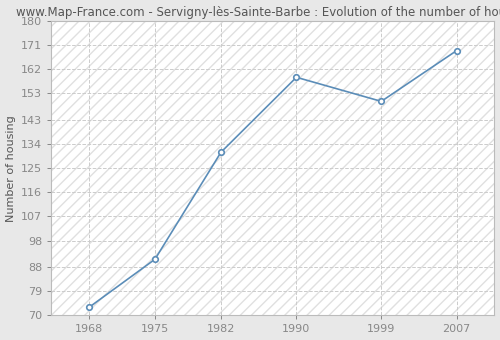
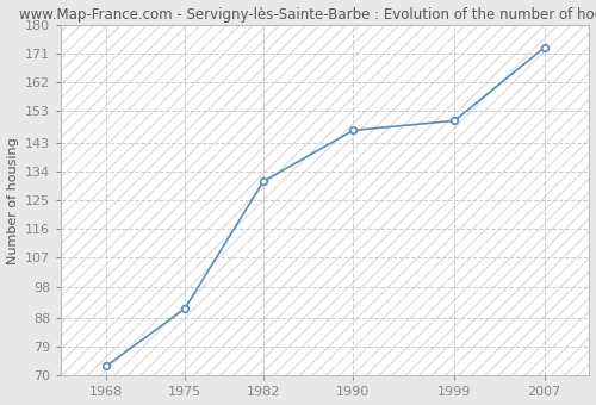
1990: 159 -> 147
2007: 169 -> 173
